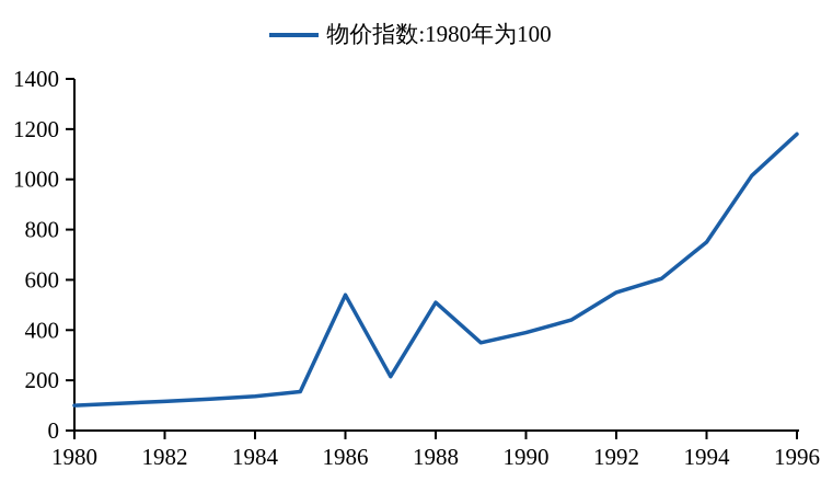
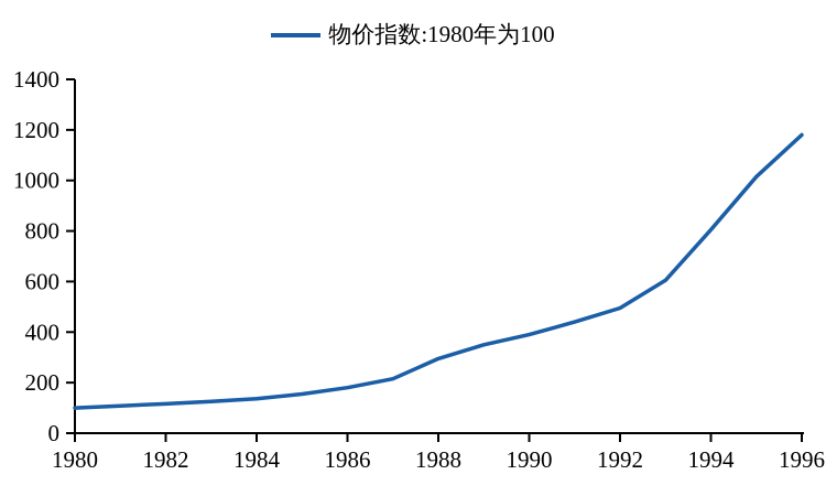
1986: 540 -> 180
1988: 510 -> 300
1992: 550 -> 500
1994: 750 -> 800
